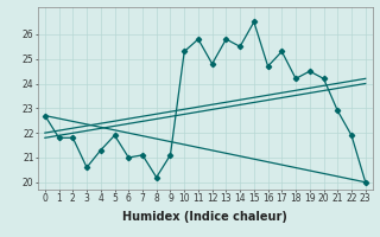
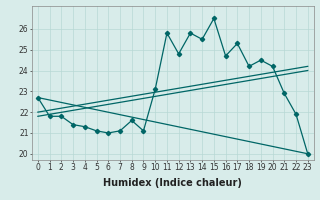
3: 20.6 -> 21.4
5: 21.9 -> 21.1
8: 20.2 -> 21.6
10: 25.3 -> 23.1
